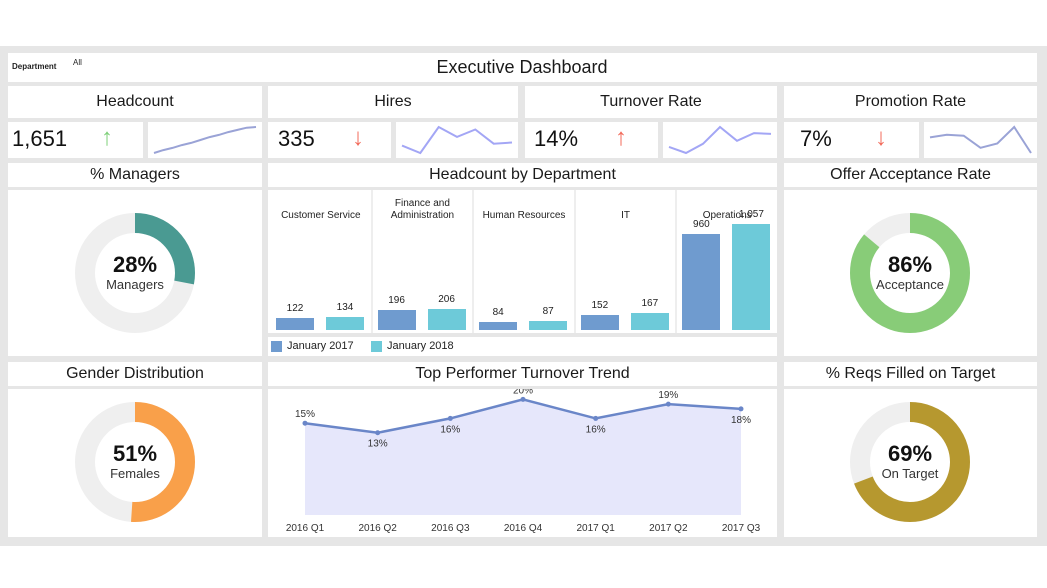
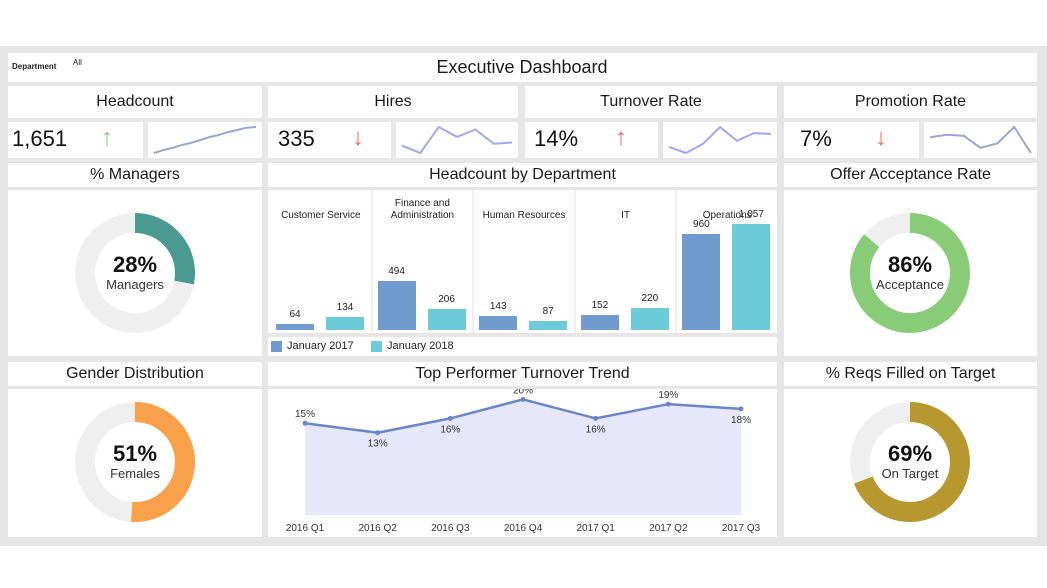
Headcount by Department/January 2017/Customer Service: 122 -> 64
Headcount by Department/January 2017/Finance and Administration: 196 -> 494
Headcount by Department/January 2017/Human Resources: 84 -> 143
Headcount by Department/January 2018/IT: 167 -> 220
